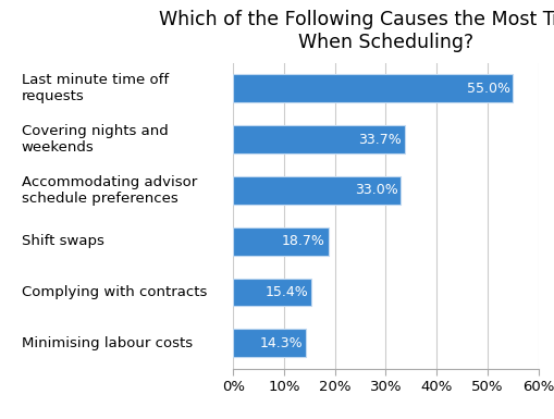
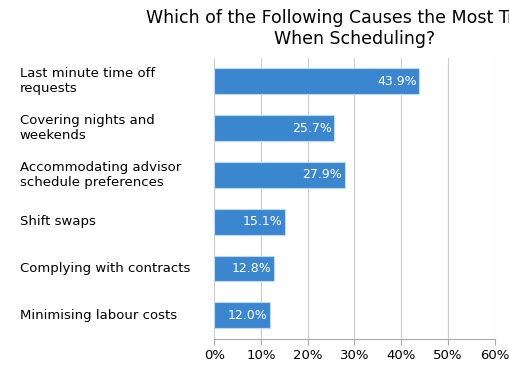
Last minute time off requests: 55.0% -> 43.9%
Covering nights and weekends: 33.7% -> 25.7%
Accommodating advisor schedule preferences: 33.0% -> 27.9%
Shift swaps: 18.7% -> 15.1%
Complying with contracts: 15.4% -> 12.8%
Minimising labour costs: 14.3% -> 12.0%
